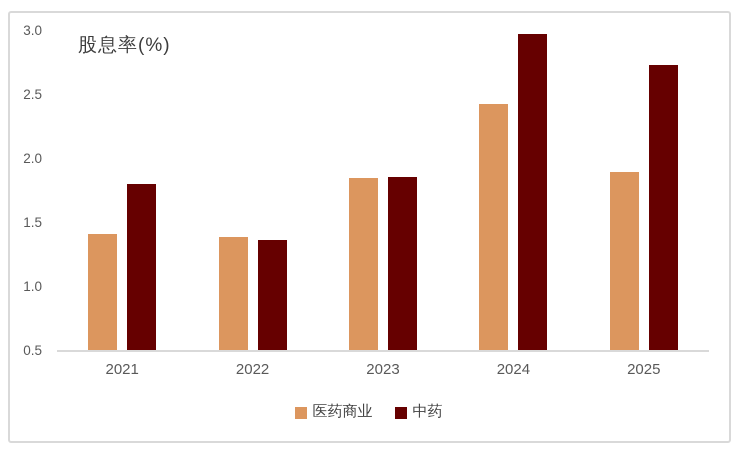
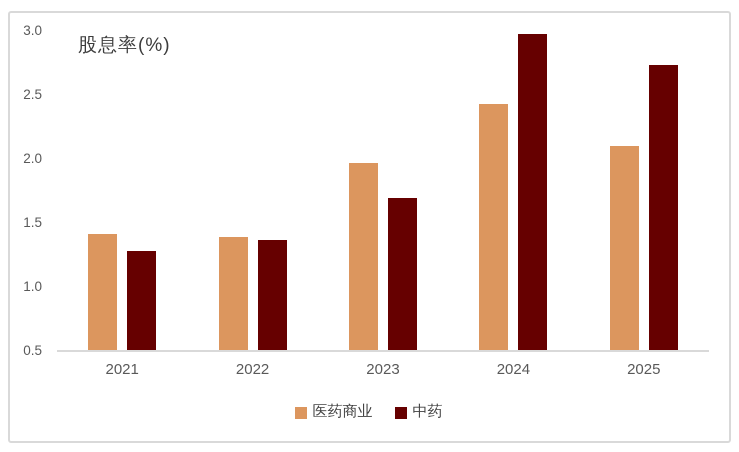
中药/2021: 1.80 -> 1.27
医药商业/2023: 1.84 -> 1.96
中药/2023: 1.85 -> 1.69
医药商业/2025: 1.89 -> 2.09
